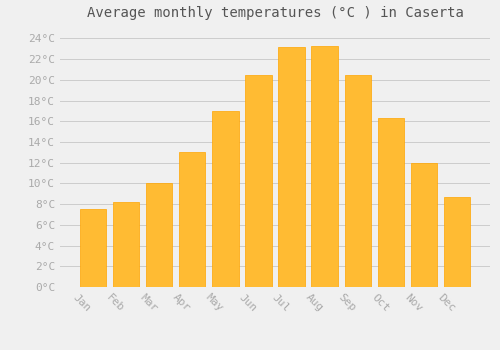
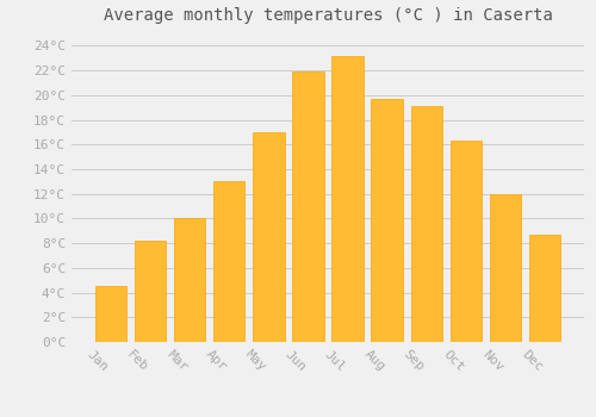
Jan: 7.5°C -> 4.5°C
Jun: 20.5°C -> 21.9°C
Aug: 23.3°C -> 19.7°C
Sep: 20.5°C -> 19.1°C
